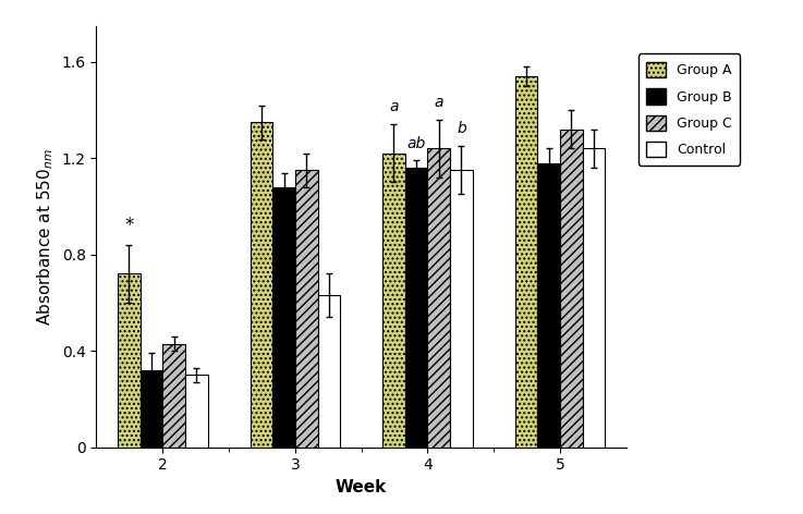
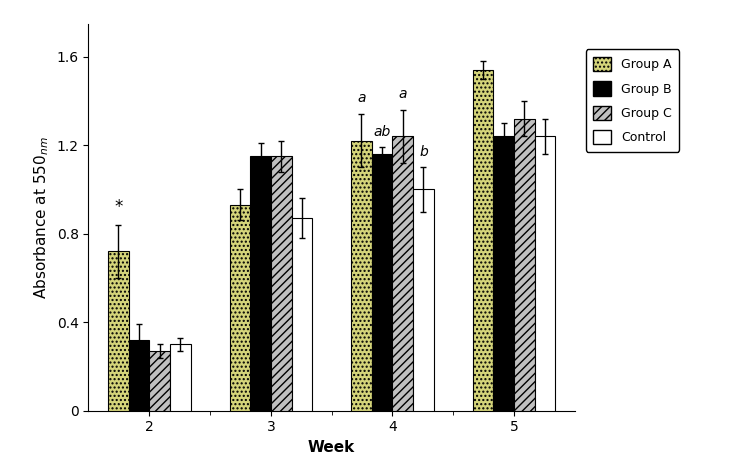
Group C/2: 0.43 -> 0.27
Group A/3: 1.35 -> 0.93
Group B/3: 1.08 -> 1.15
Control/3: 0.63 -> 0.87
Control/4: 1.15 -> 1.00
Group B/5: 1.18 -> 1.24
